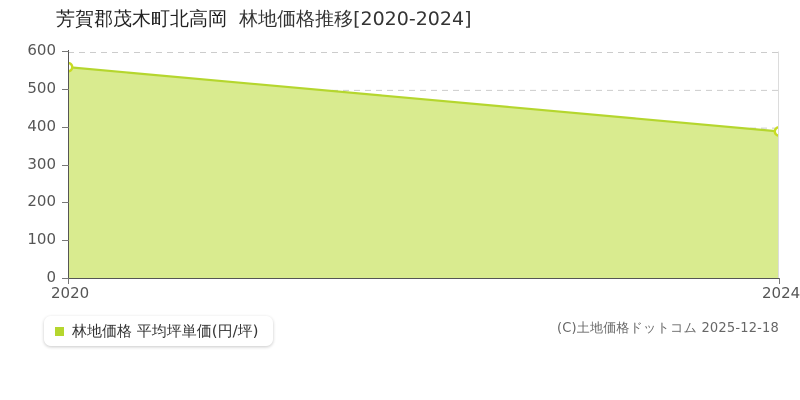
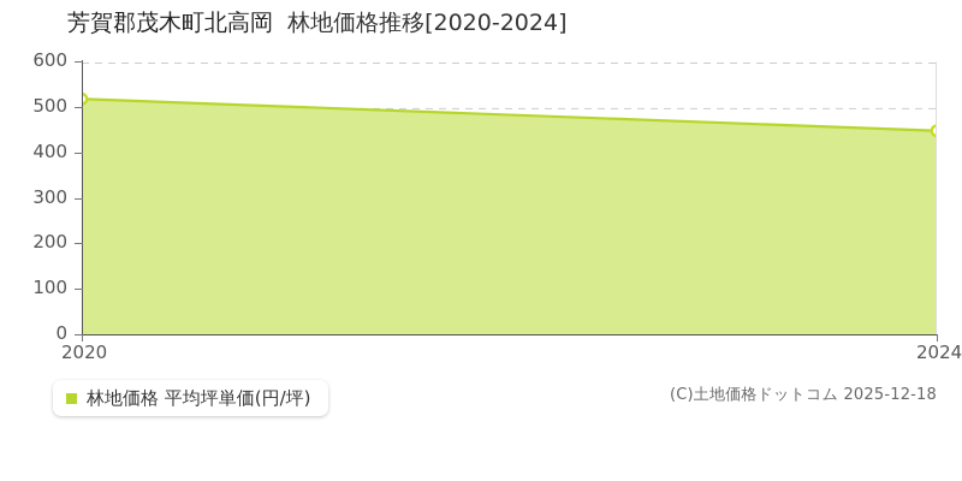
2020: 560 -> 520
2024: 390 -> 450
